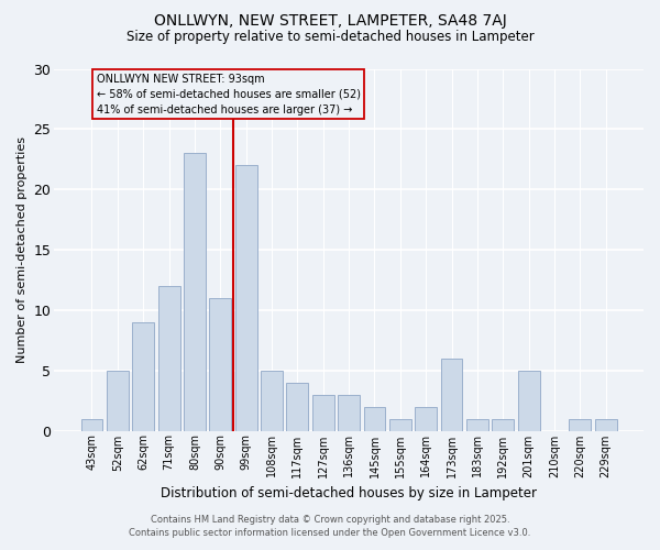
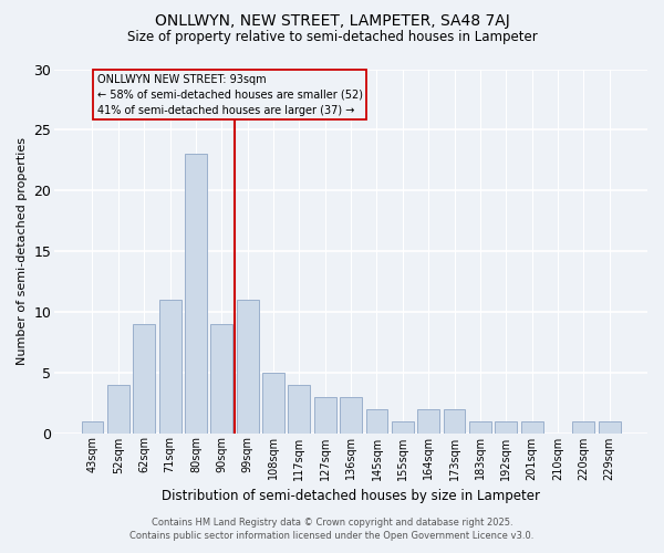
52sqm: 5 -> 4
71sqm: 12 -> 11
90sqm: 11 -> 9
99sqm: 22 -> 11
173sqm: 6 -> 2
201sqm: 5 -> 1
